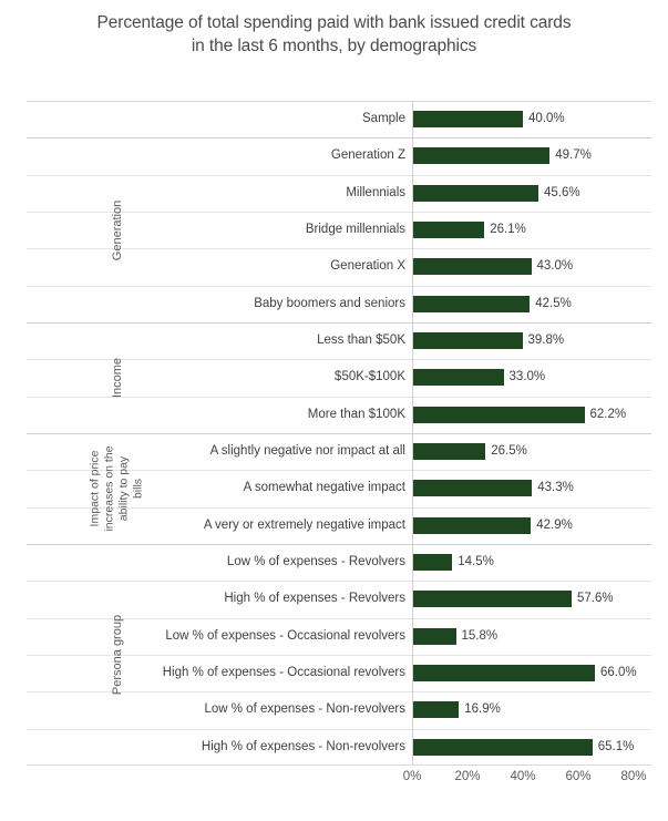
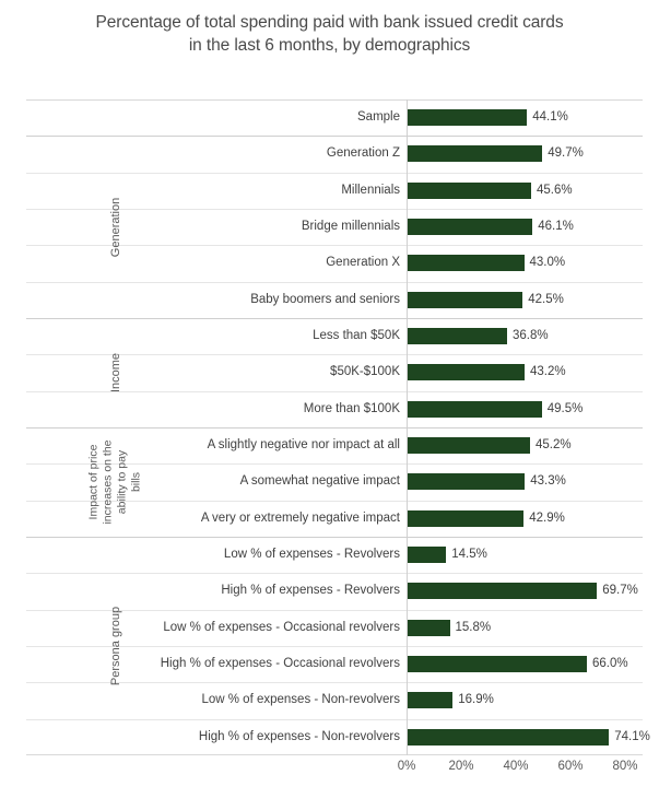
Sample: 40.0% -> 44.1%
Bridge millennials: 26.1% -> 46.1%
Less than $50K: 39.8% -> 36.8%
$50K-$100K: 33.0% -> 43.2%
More than $100K: 62.2% -> 49.5%
A slightly negative nor impact at all: 26.5% -> 45.2%
High % of expenses - Revolvers: 57.6% -> 69.7%
High % of expenses - Non-revolvers: 65.1% -> 74.1%
